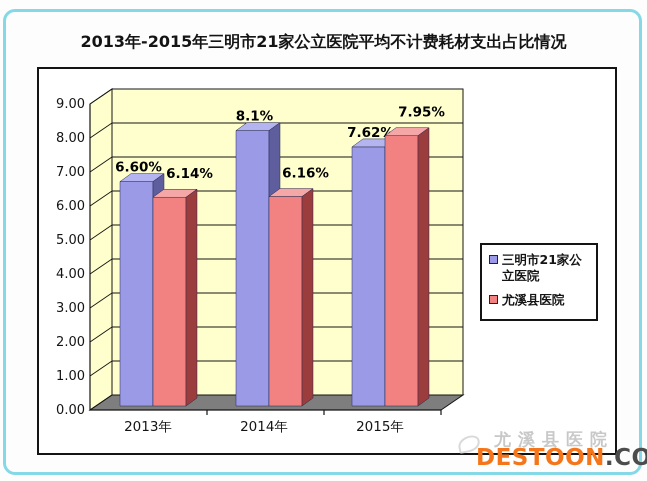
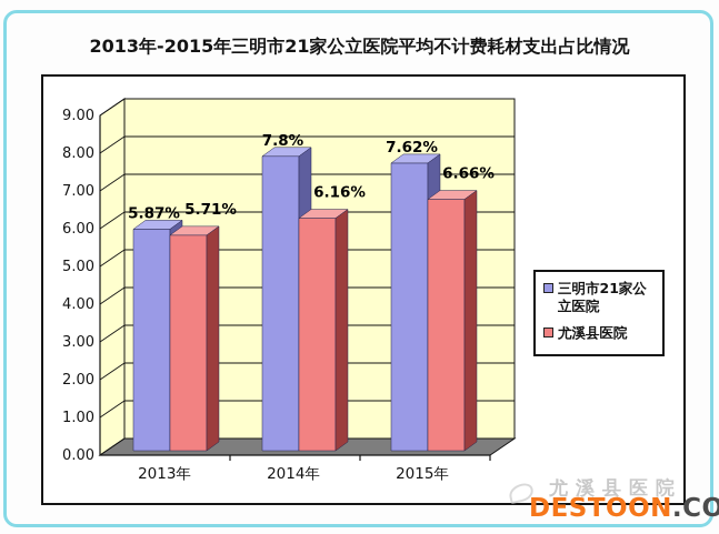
三明市21家公立医院/2013年: 6.60% -> 5.87%
尤溪县医院/2013年: 6.14% -> 5.71%
三明市21家公立医院/2014年: 8.1% -> 7.8%
尤溪县医院/2015年: 7.95% -> 6.66%
